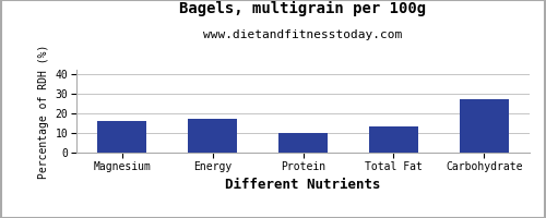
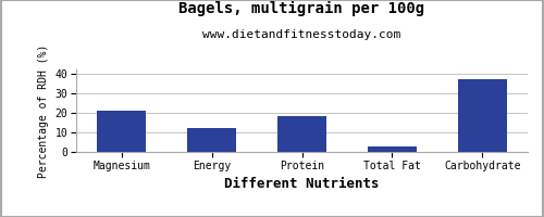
Magnesium: 16 -> 21
Energy: 17 -> 12
Protein: 10 -> 18
Total Fat: 13 -> 2
Carbohydrate: 27 -> 37
